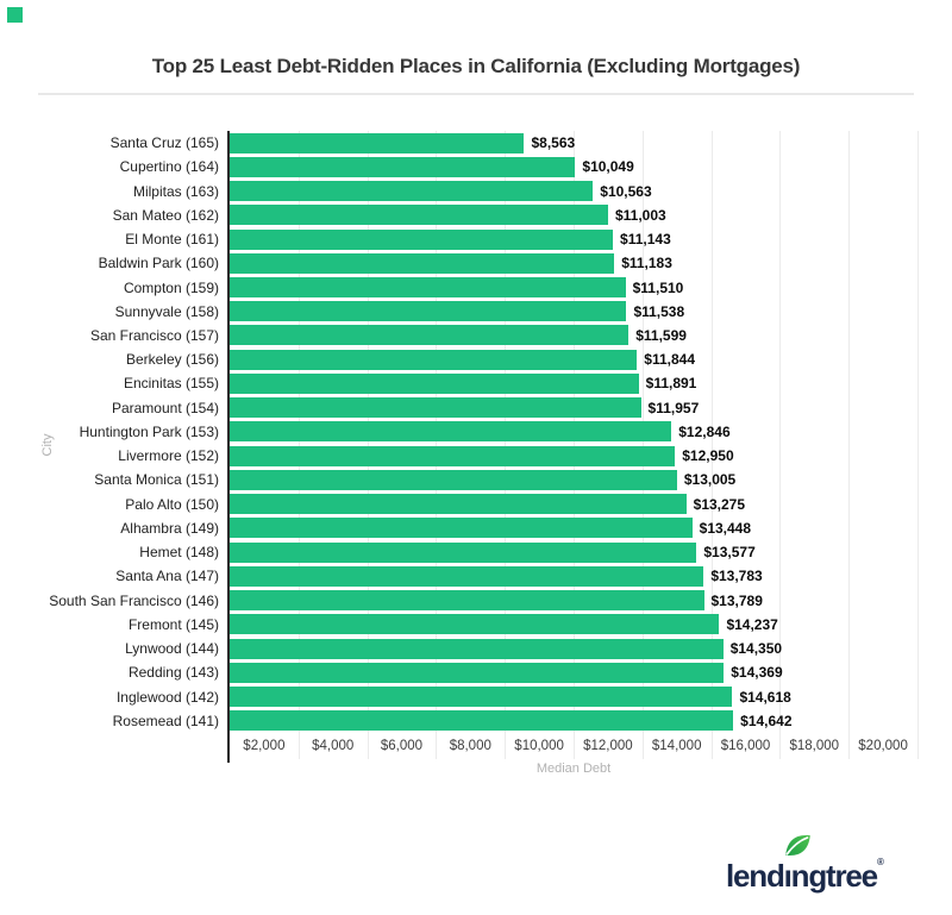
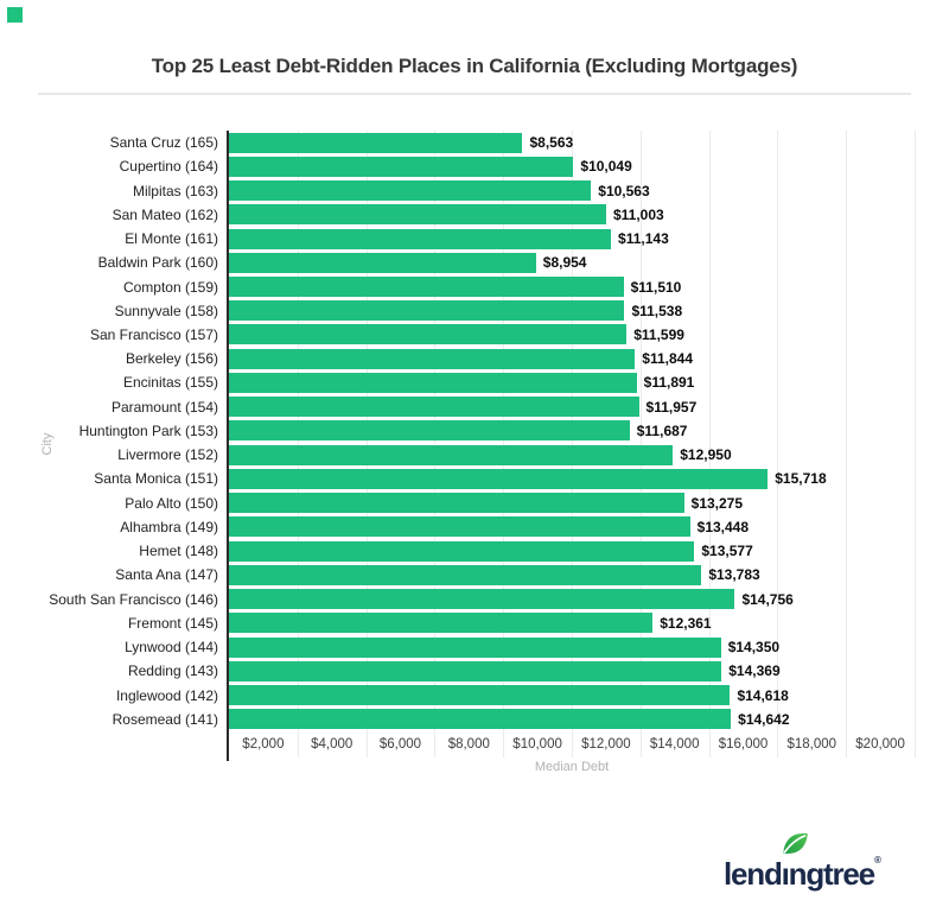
Baldwin Park (160): $11,183 -> $8,954
Huntington Park (153): $12,846 -> $11,687
Santa Monica (151): $13,005 -> $15,718
South San Francisco (146): $13,789 -> $14,756
Fremont (145): $14,237 -> $12,361
